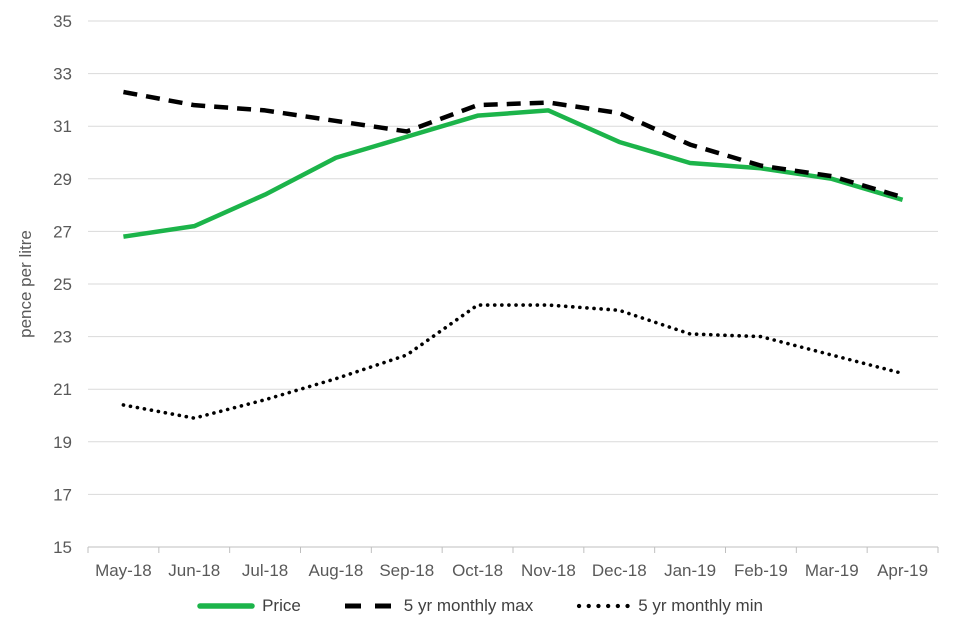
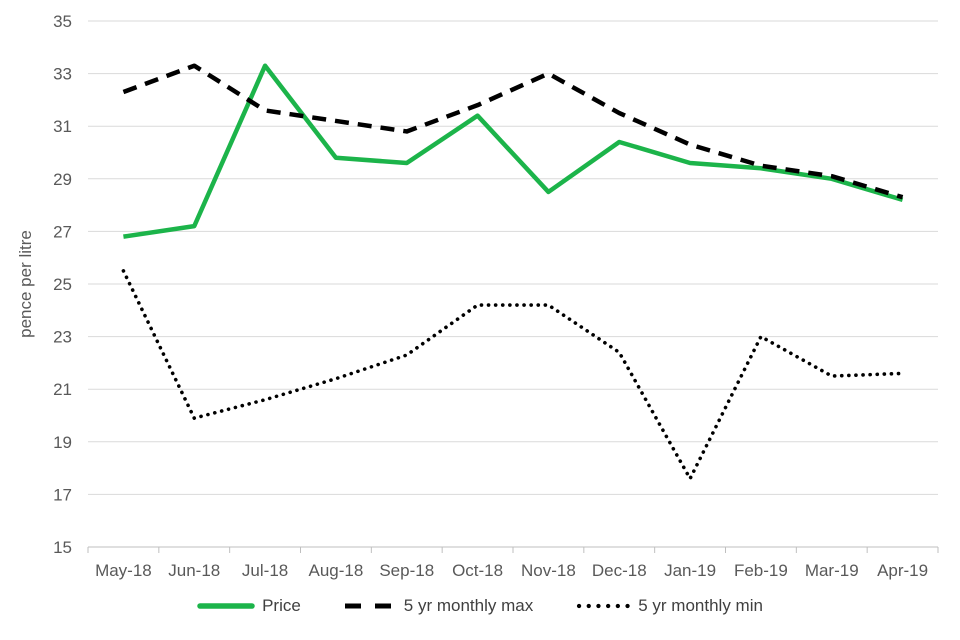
5 yr monthly min/May-18: 20.4 -> 25.5
5 yr monthly max/Jun-18: 31.8 -> 33.3
Price/Jul-18: 28.4 -> 33.3
Price/Sep-18: 30.6 -> 29.6
Price/Nov-18: 31.6 -> 28.5
5 yr monthly max/Nov-18: 31.9 -> 33.0
5 yr monthly min/Dec-18: 24.0 -> 22.4
5 yr monthly min/Jan-19: 23.1 -> 17.6
5 yr monthly min/Mar-19: 22.3 -> 21.5
